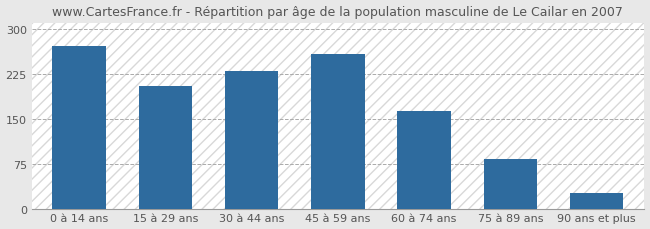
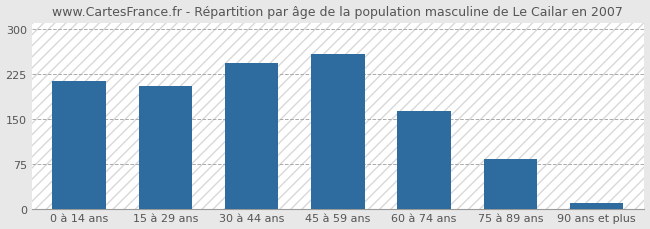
0 à 14 ans: 272 -> 213
30 à 44 ans: 230 -> 243
90 ans et plus: 26 -> 10
